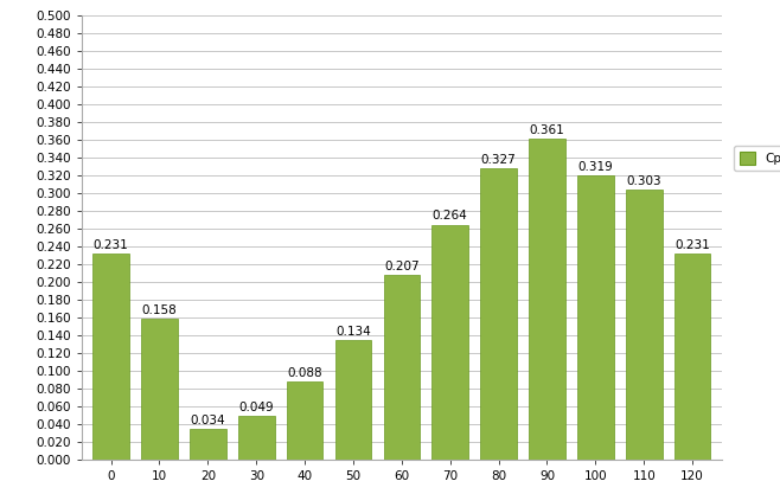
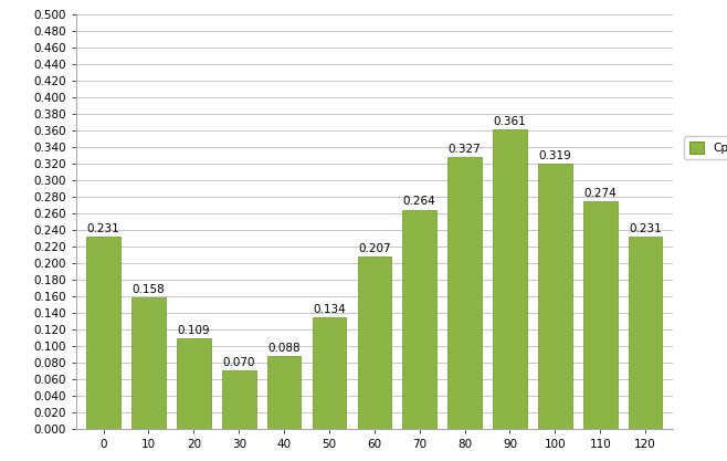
20: 0.034 -> 0.109
30: 0.049 -> 0.070
110: 0.303 -> 0.274
